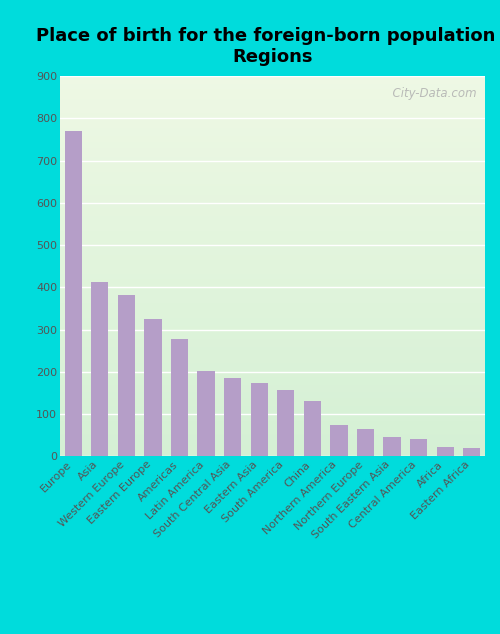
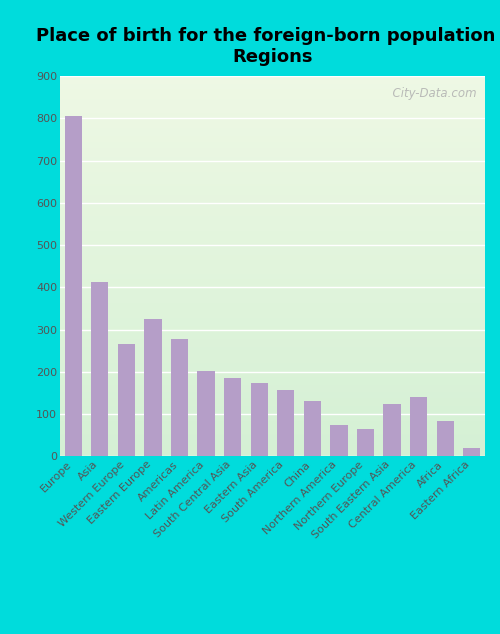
Europe: 770 -> 805
Western Europe: 383 -> 265
South Eastern Asia: 47 -> 125
Central America: 41 -> 140
Africa: 22 -> 85
